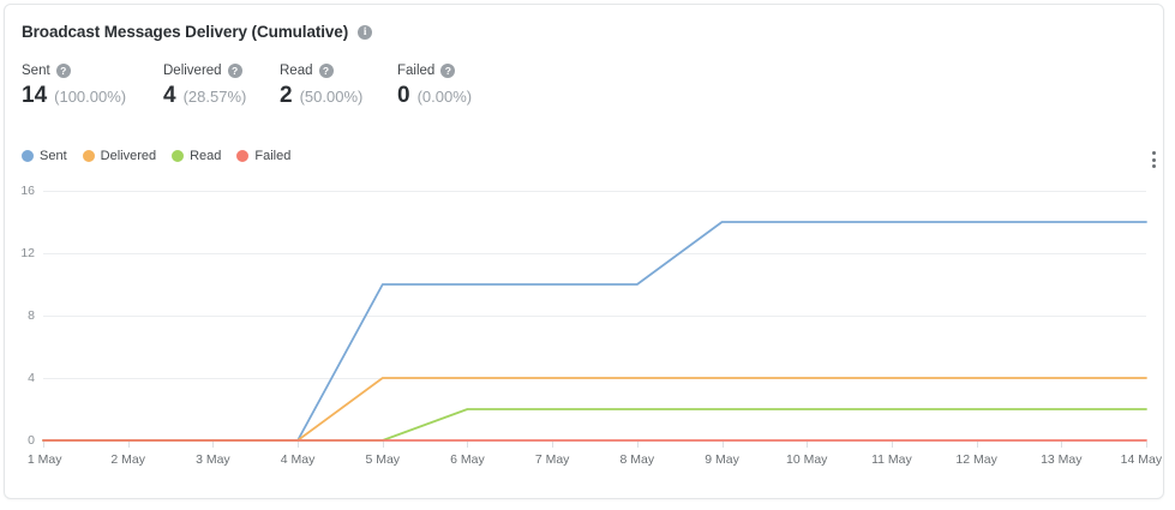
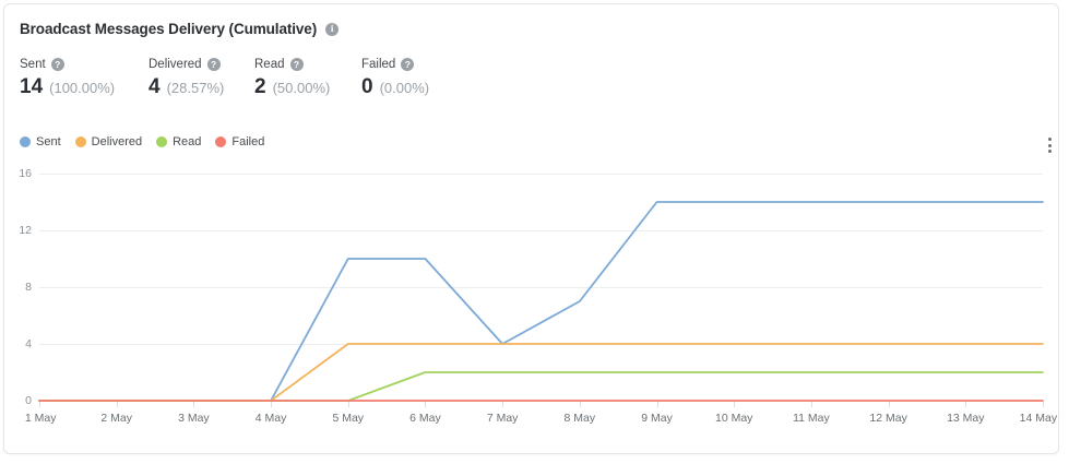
Sent/7 May: 10 -> 4
Sent/8 May: 10 -> 7
